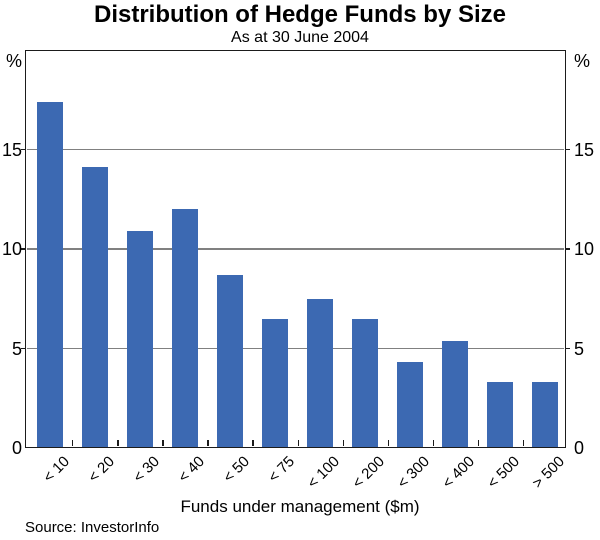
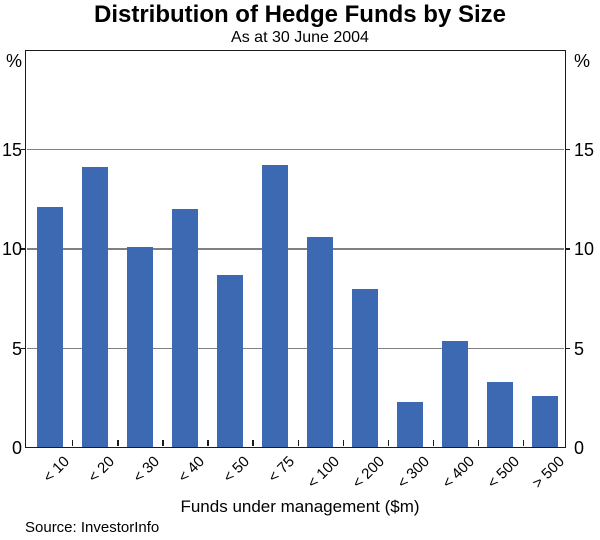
< 10: 17.4 -> 12.1
< 30: 10.9 -> 10.1
< 75: 6.5 -> 14.2
< 100: 7.5 -> 10.6
< 200: 6.5 -> 8.0
< 300: 4.3 -> 2.3
> 500: 3.3 -> 2.6
